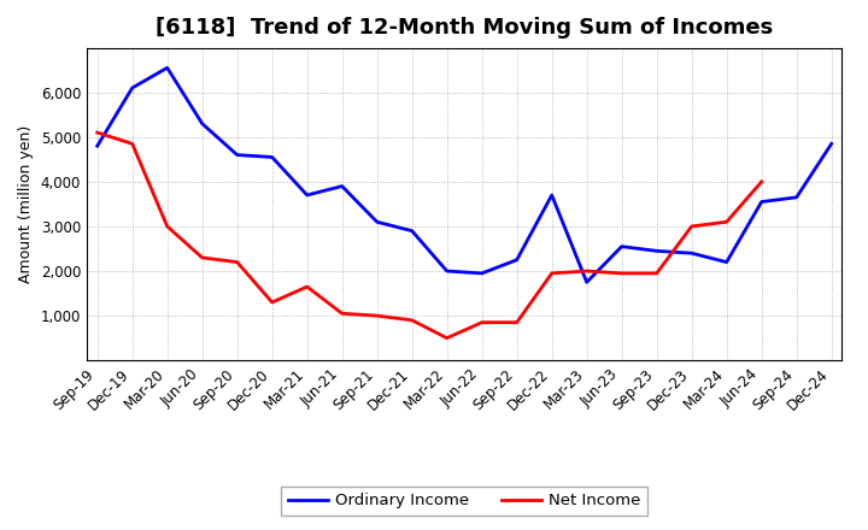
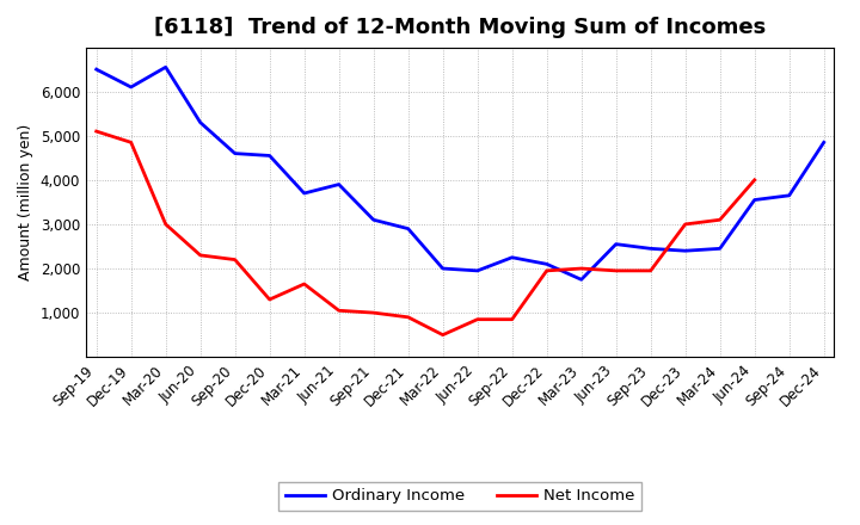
Ordinary Income/Sep-19: 4,800 -> 6,500
Ordinary Income/Dec-22: 3,700 -> 2,100
Ordinary Income/Mar-24: 2,200 -> 2,450
